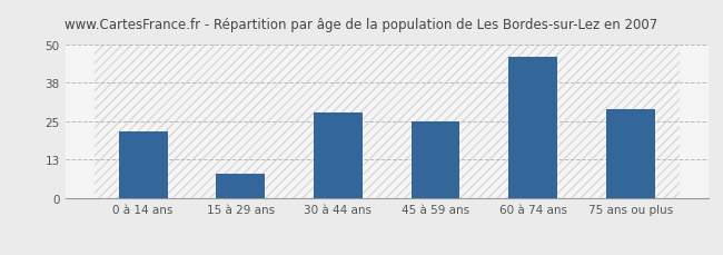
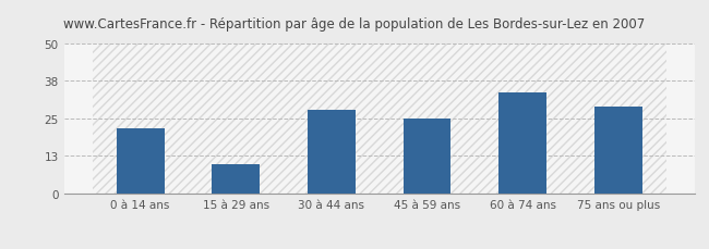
15 à 29 ans: 8 -> 10
60 à 74 ans: 46 -> 34
